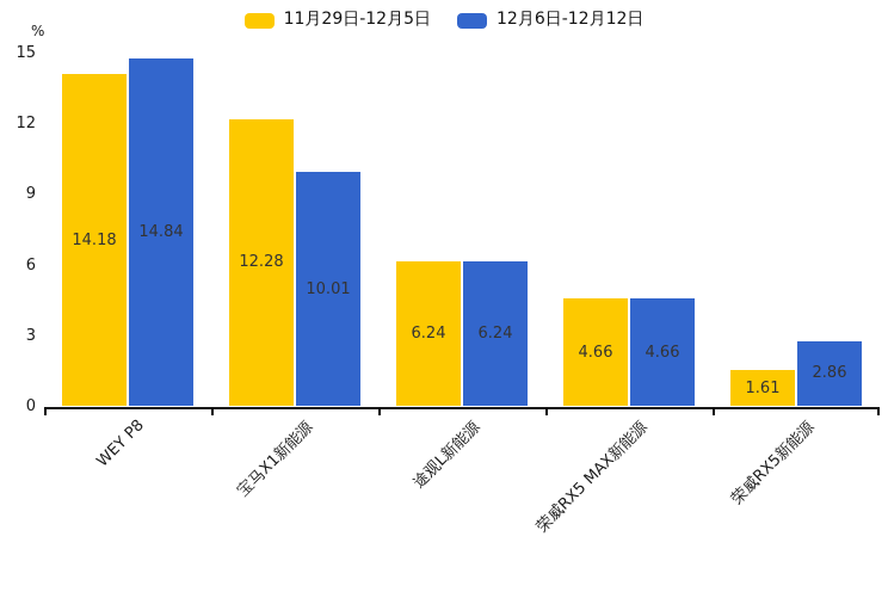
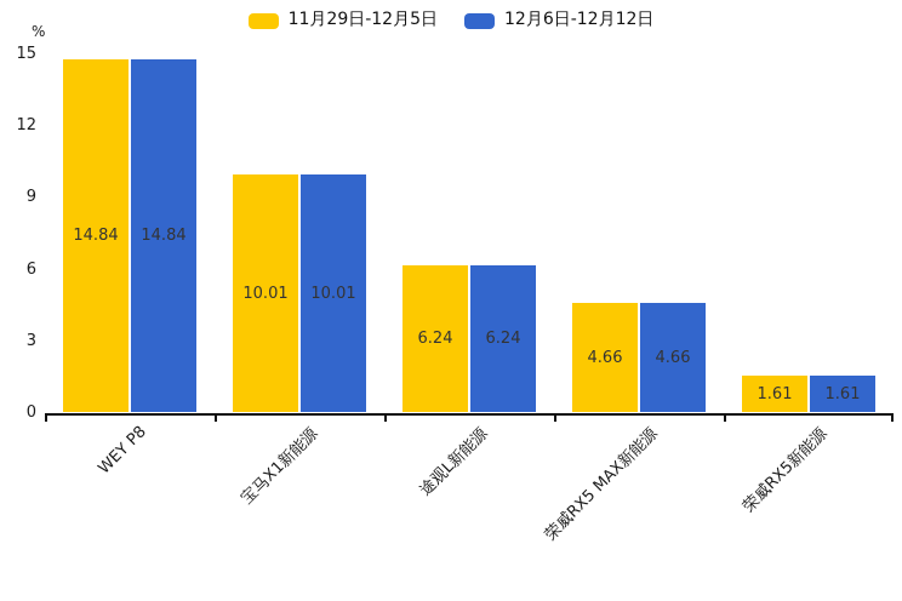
11月29日-12月5日/WEY P8: 14.18 -> 14.84
11月29日-12月5日/宝马X1新能源: 12.28 -> 10.01
12月6日-12月12日/荣威RX5新能源: 2.86 -> 1.61
